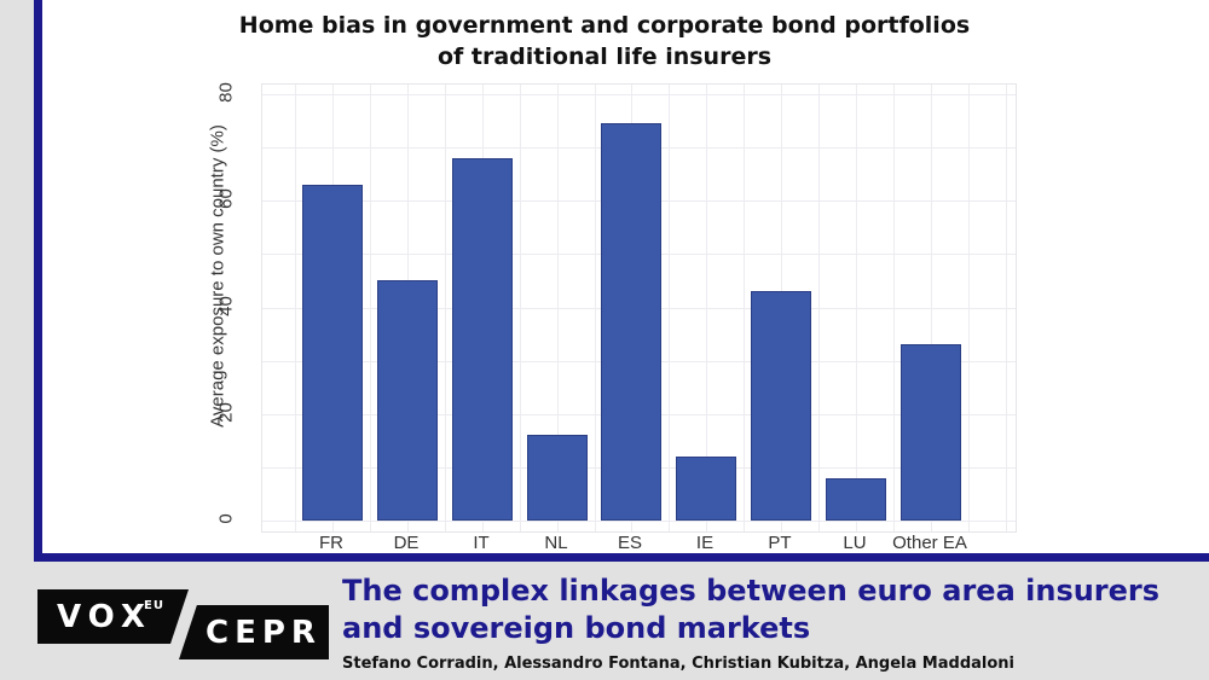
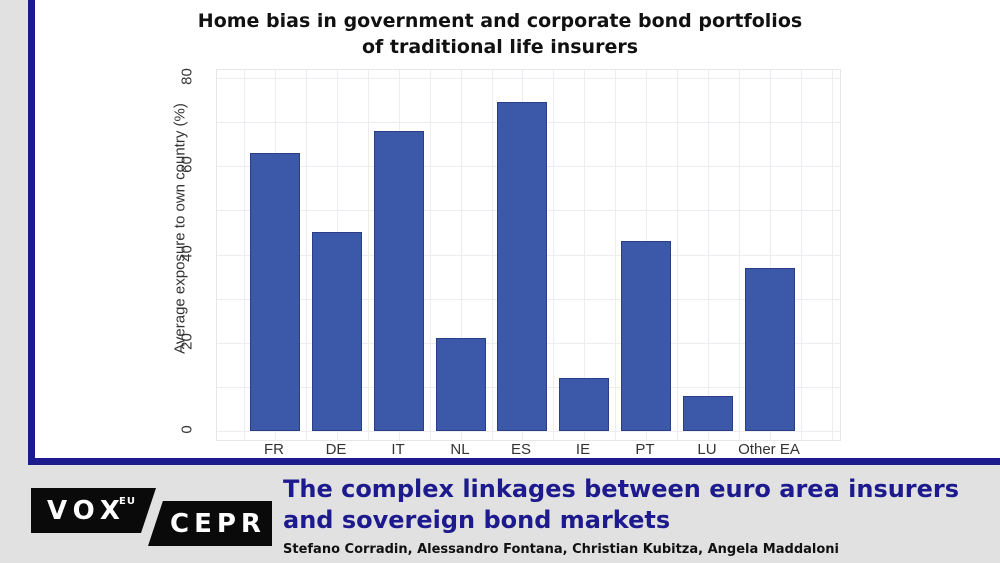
NL: 16 -> 21
Other EA: 33 -> 37
